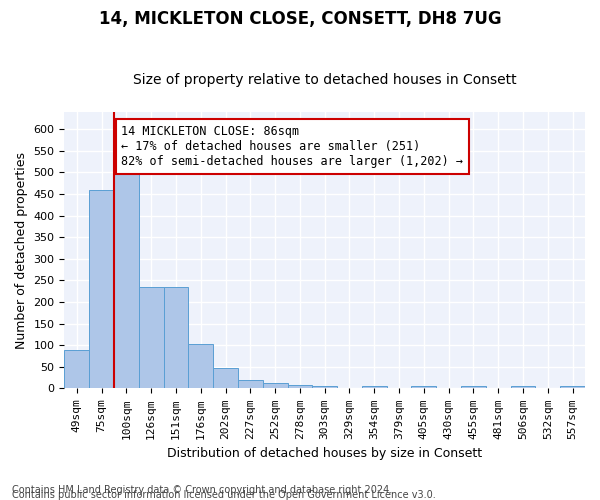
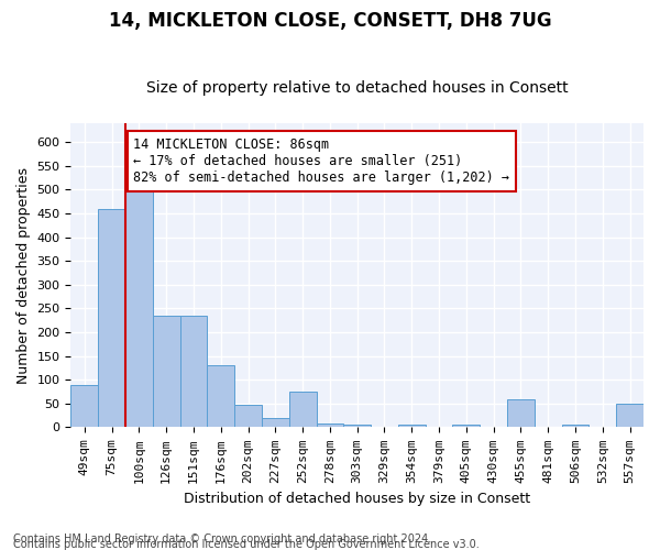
176sqm: 103 -> 130
252sqm: 13 -> 75
455sqm: 5 -> 60
557sqm: 5 -> 50
